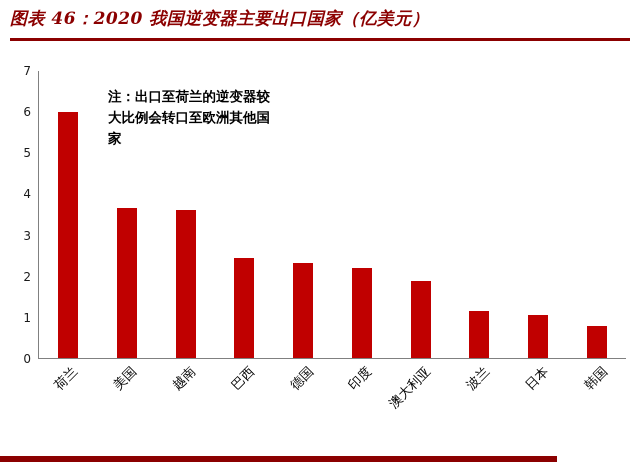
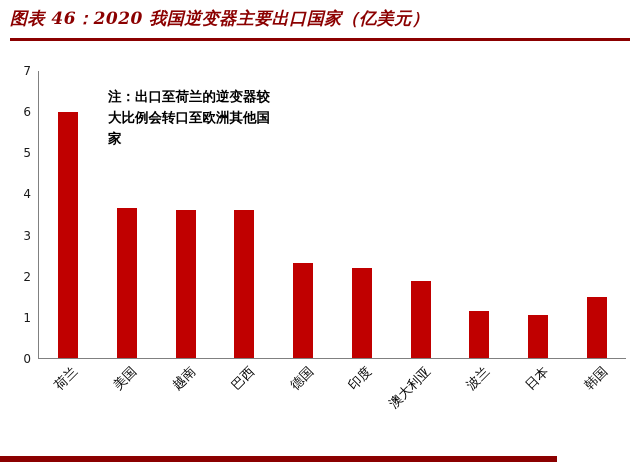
巴西: 2.5 -> 3.6
韩国: 0.8 -> 1.5
